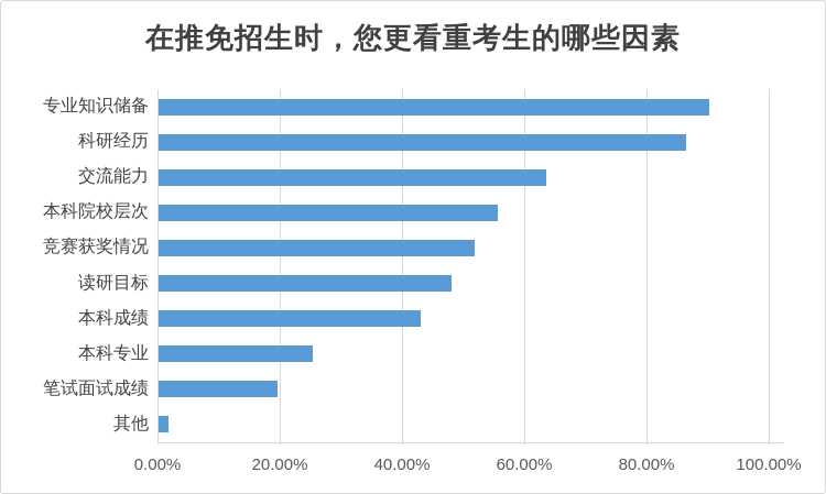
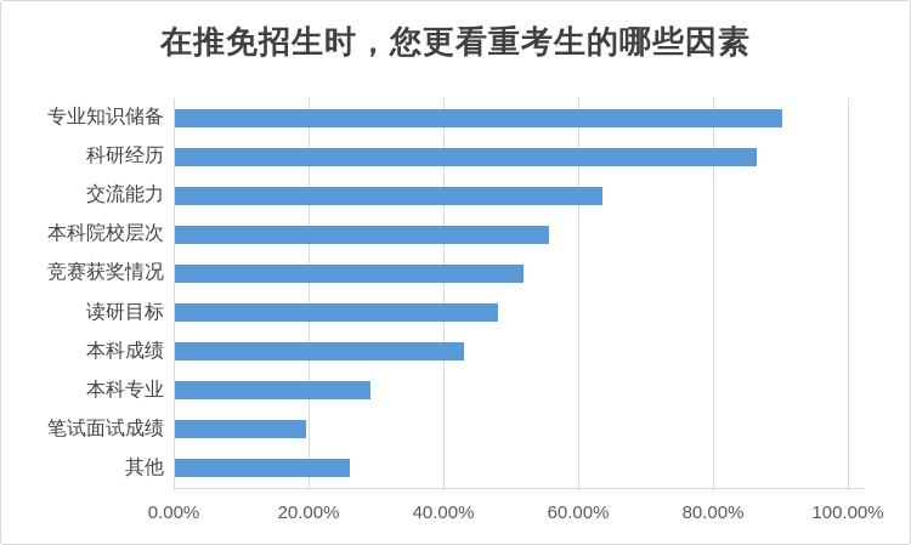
本科专业: 25% -> 29%
其他: 2% -> 26%
